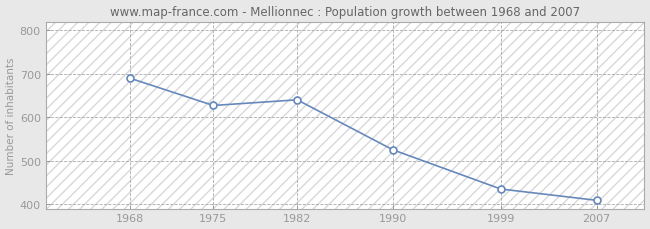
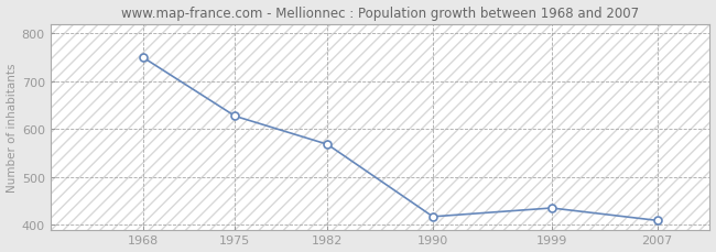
1968: 690 -> 750
1982: 640 -> 568
1990: 525 -> 417
